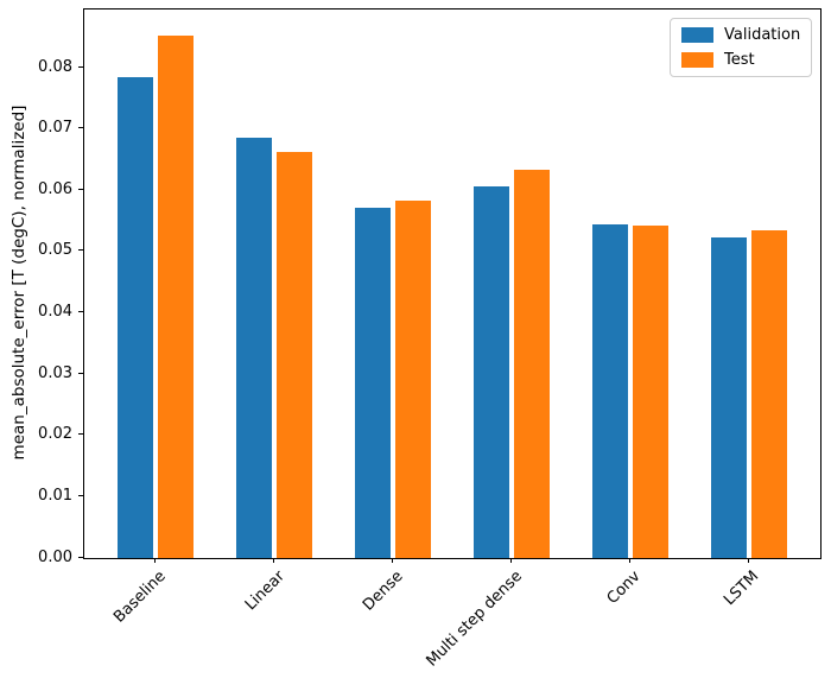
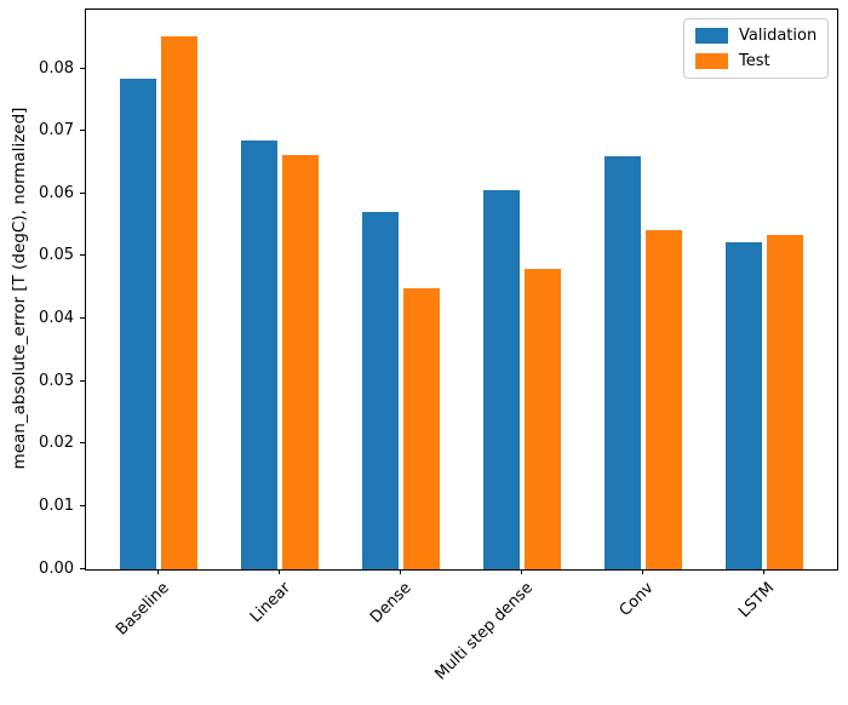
Test/Dense: 0.058 -> 0.045
Test/Multi step dense: 0.063 -> 0.048
Validation/Conv: 0.054 -> 0.066
